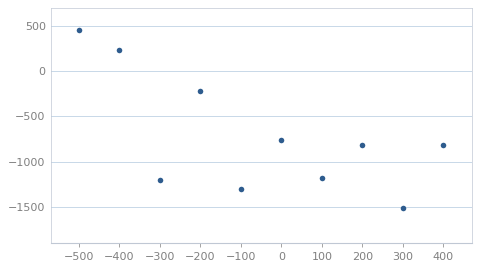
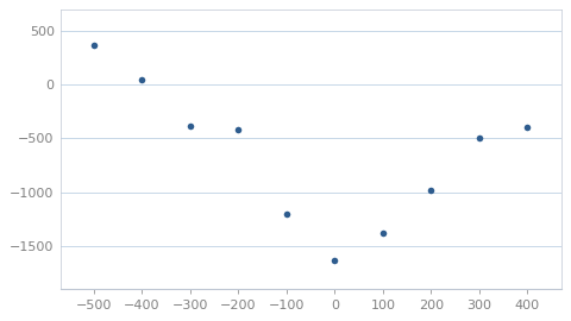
−500: 460 -> 370
−400: 240 -> 50
−300: -1200 -> -380
−200: -220 -> -420
−100: -1300 -> -1200
0: -760 -> -1640
100: -1180 -> -1380
200: -820 -> -980
300: -1520 -> -490
400: -820 -> -400
